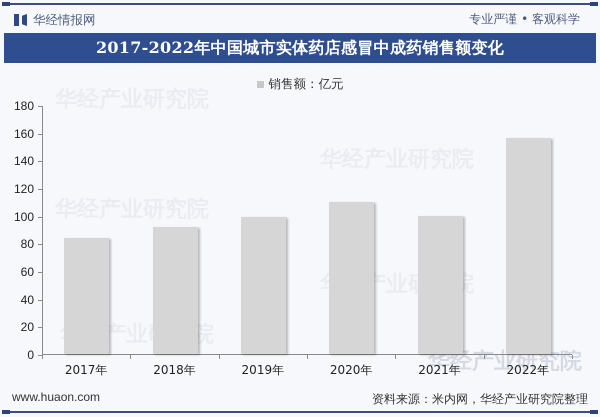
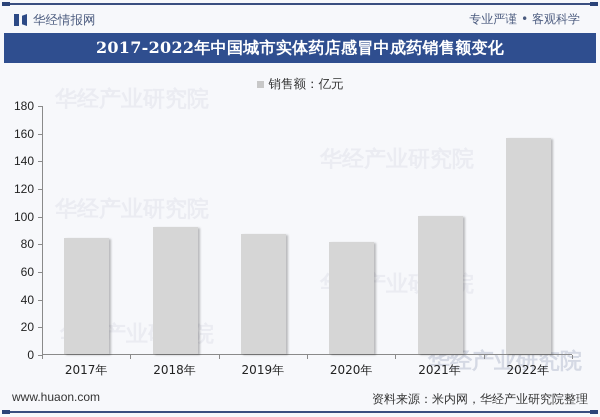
2019年: 99 -> 87
2020年: 110 -> 81
